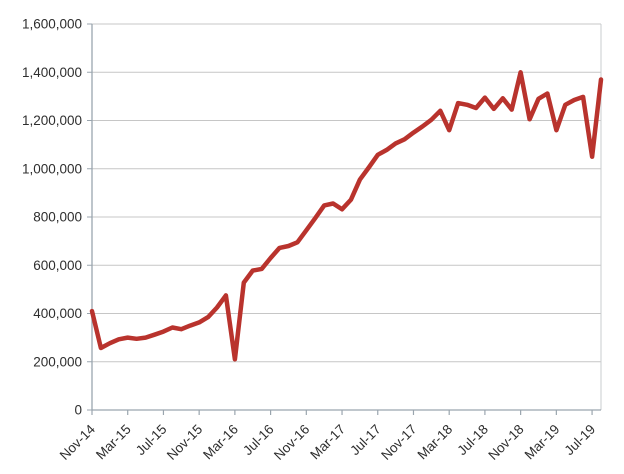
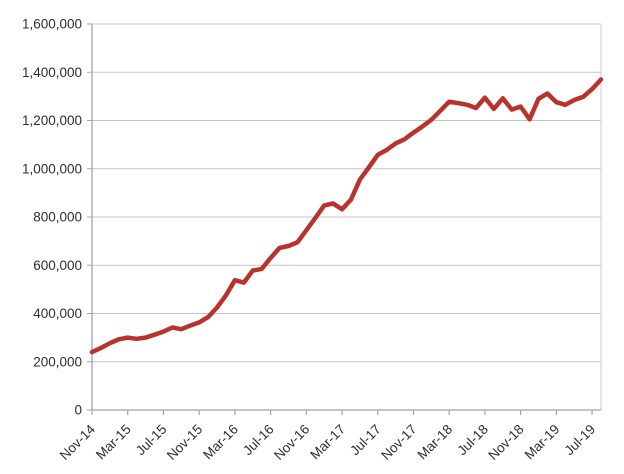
Nov-14: 410000 -> 240000
Mar-16: 210000 -> 540000
Mar-18: 1160000 -> 1280000
Nov-18: 1400000 -> 1260000
Mar-19: 1160000 -> 1280000
Jul-19: 1050000 -> 1330000
